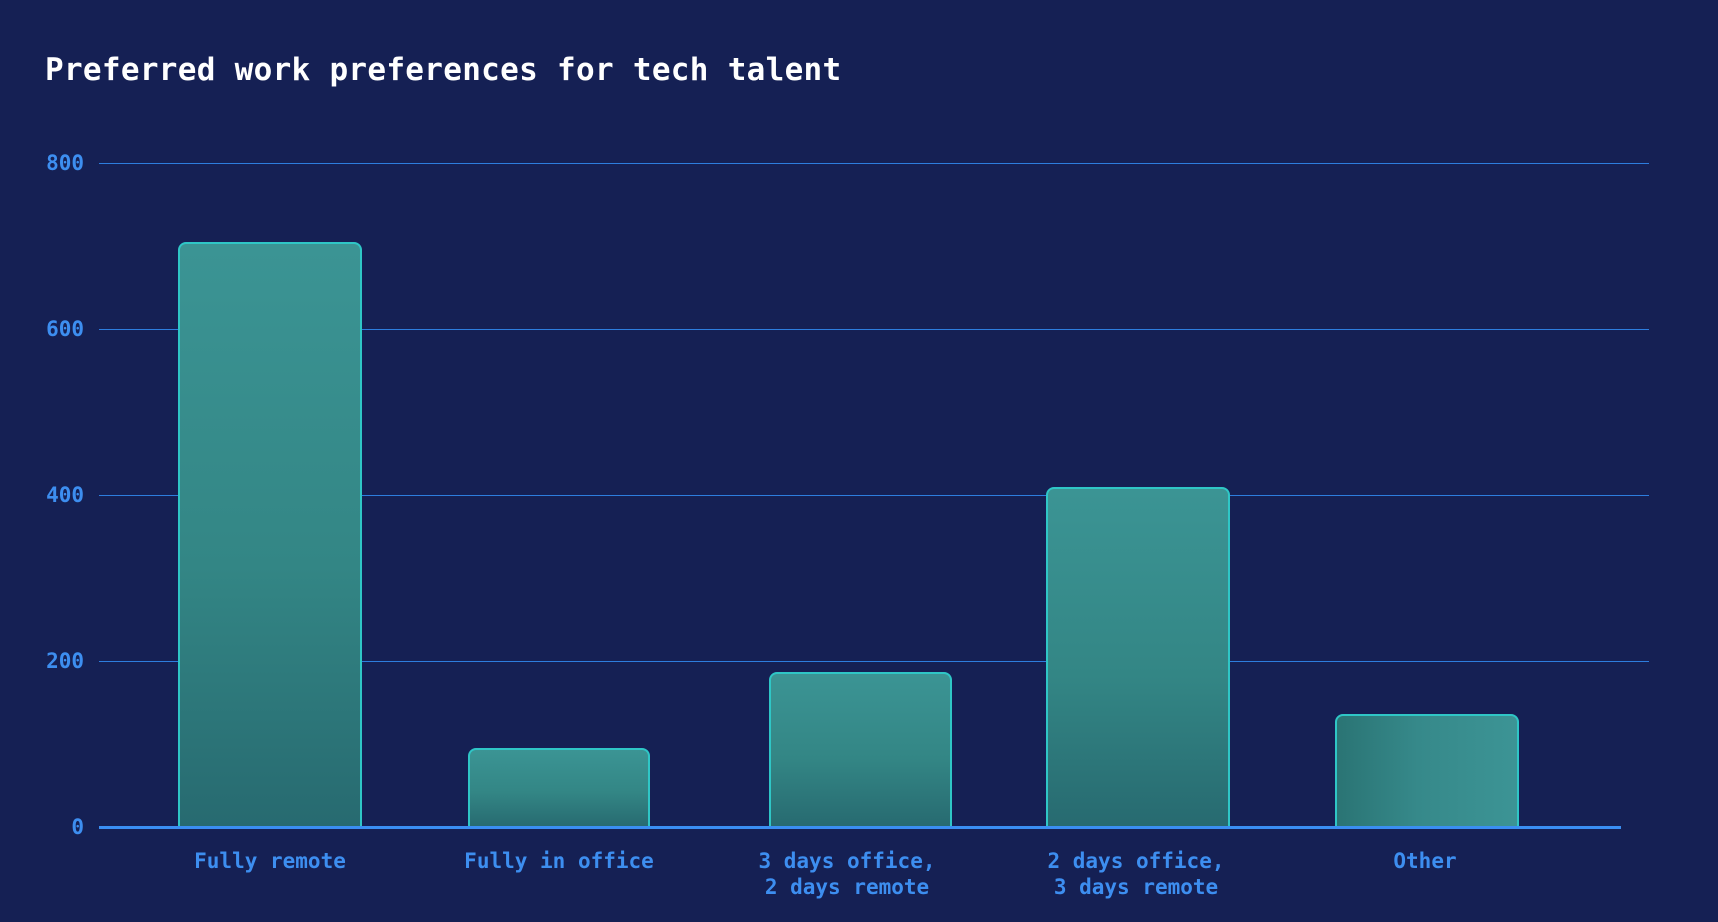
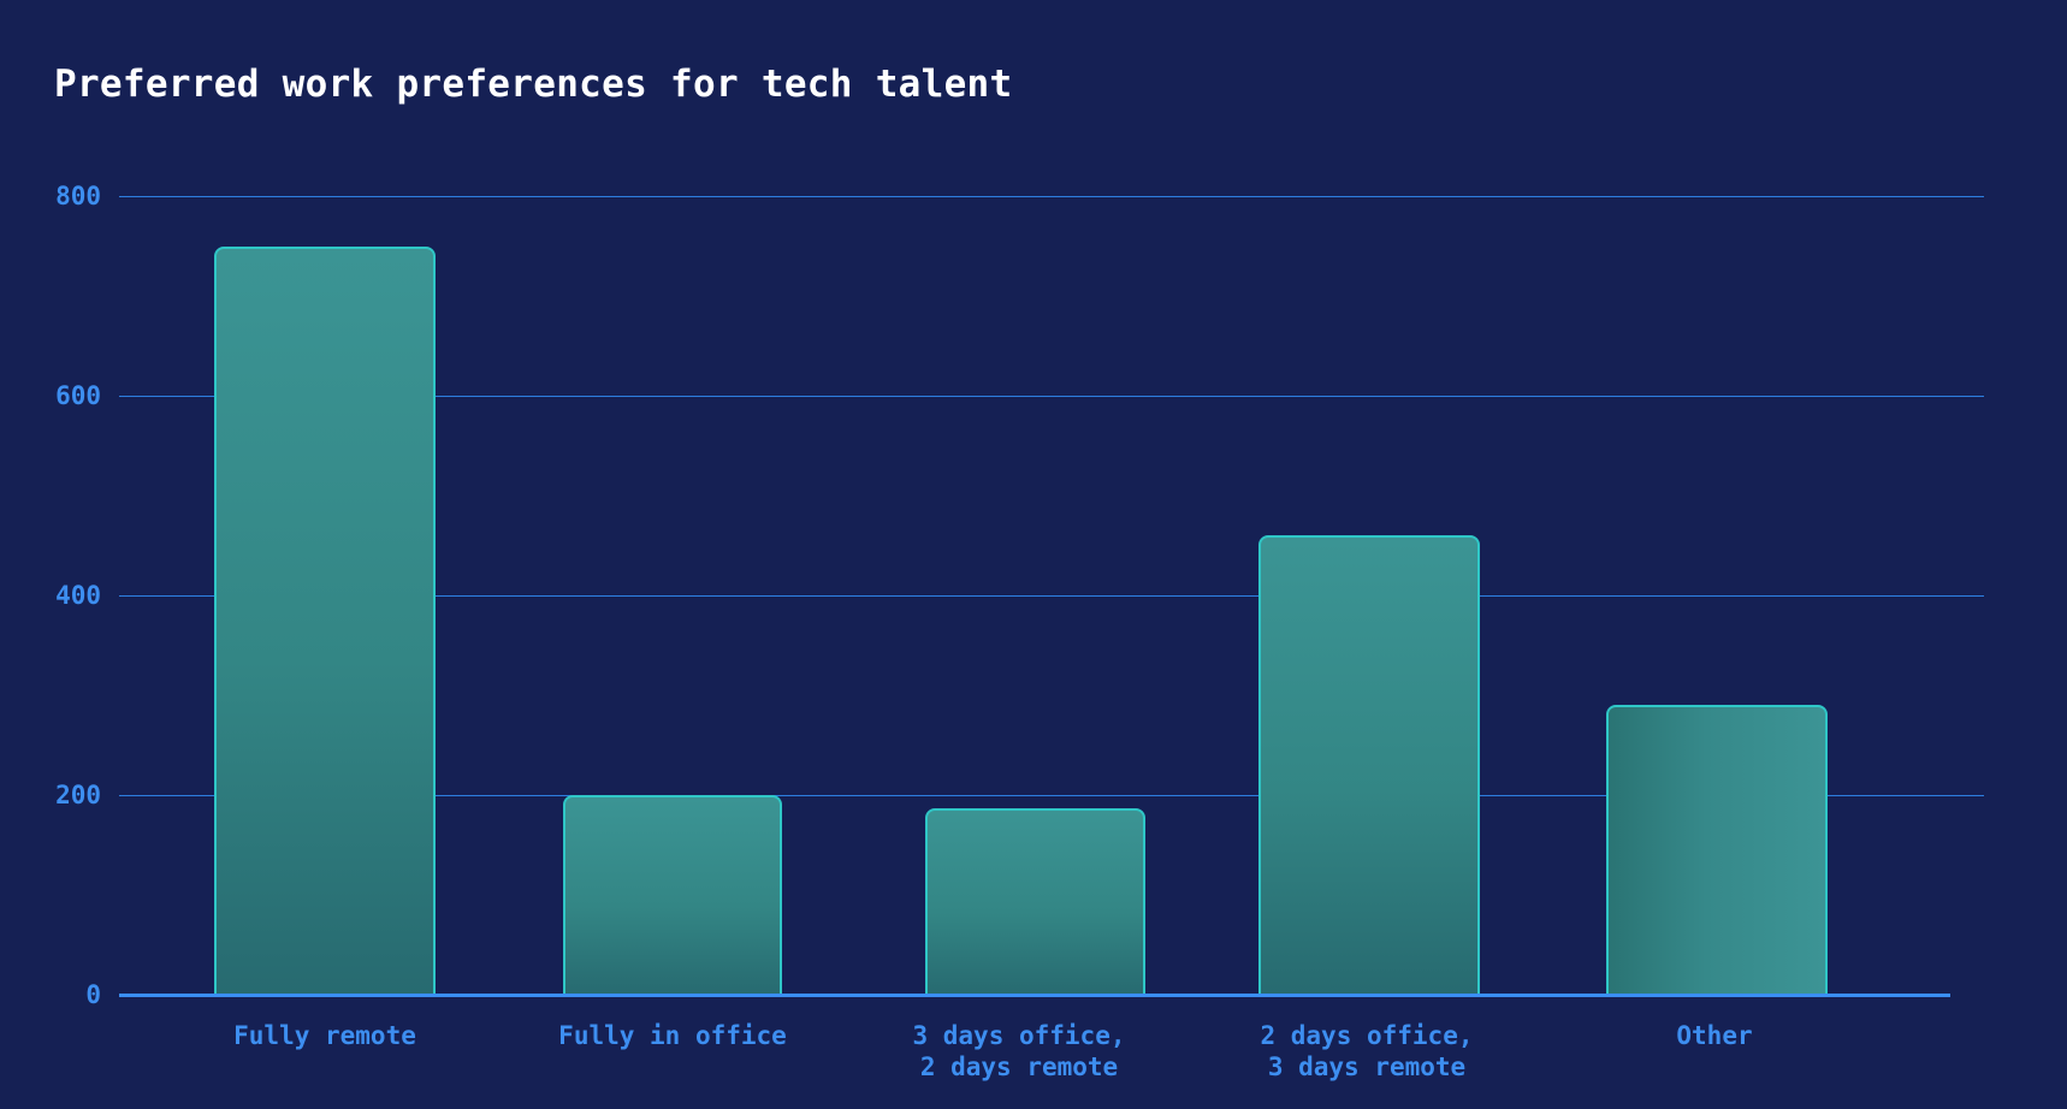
Fully remote: 700 -> 750
Fully in office: 100 -> 200
2 days office, 3 days remote: 410 -> 460
Other: 140 -> 290
